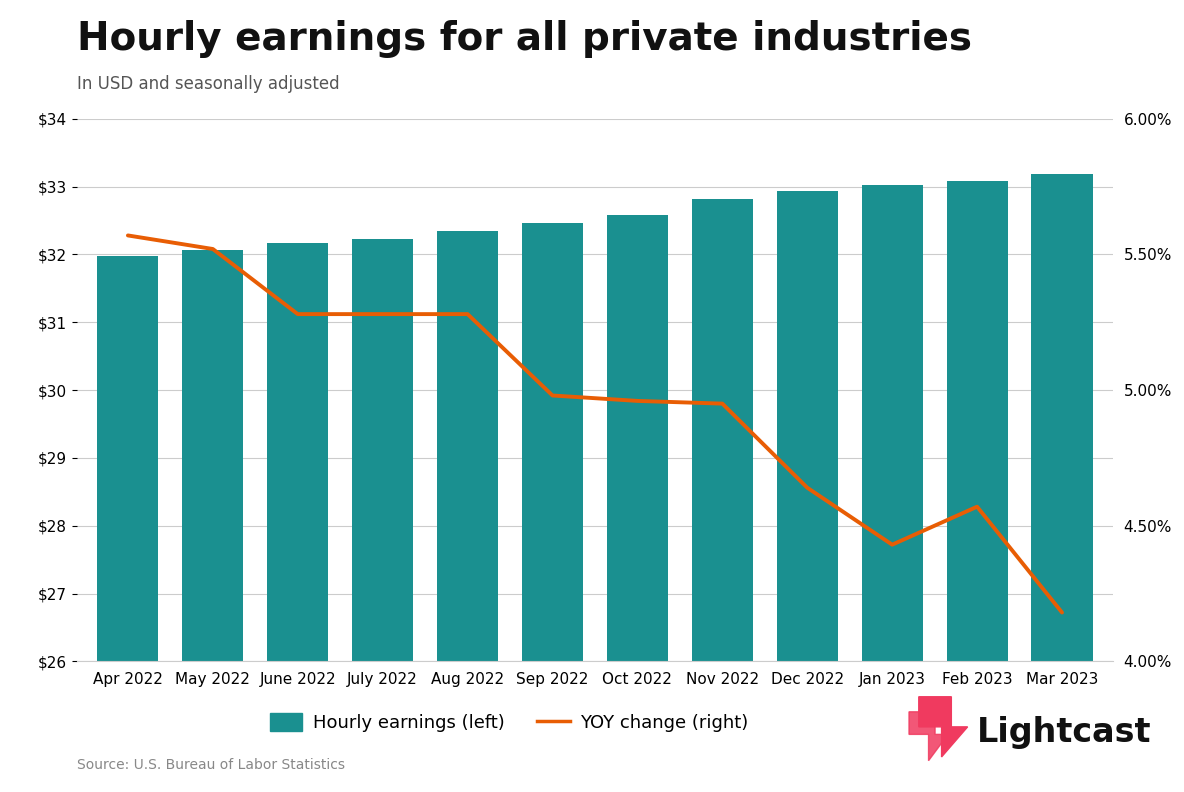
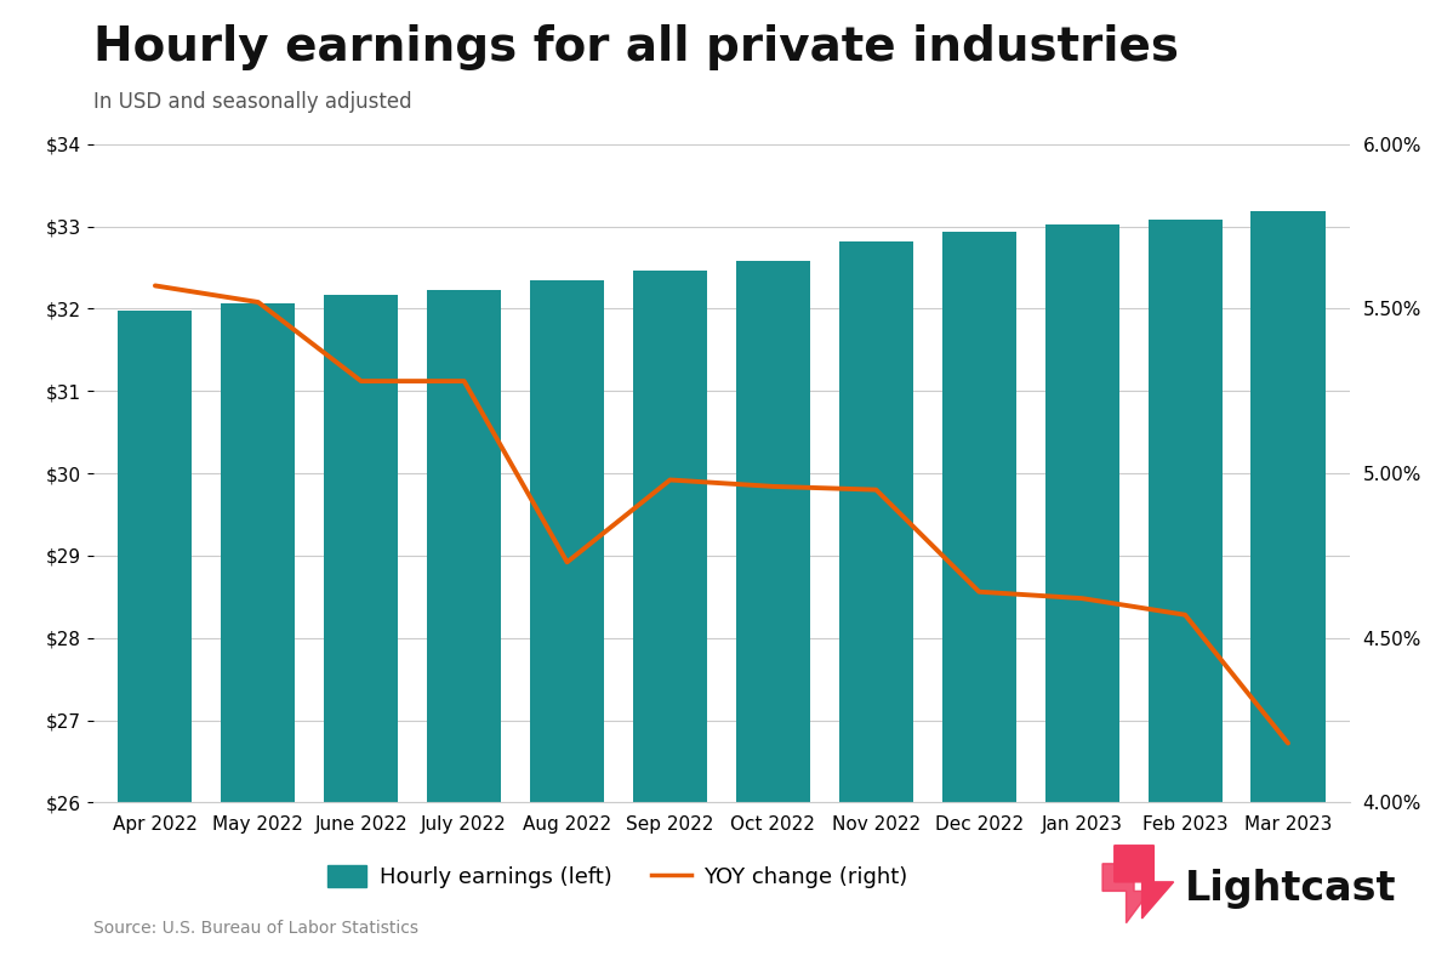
YOY change (right)/Aug 2022: 5.28% -> 4.73%
YOY change (right)/Jan 2023: 4.43% -> 4.62%
